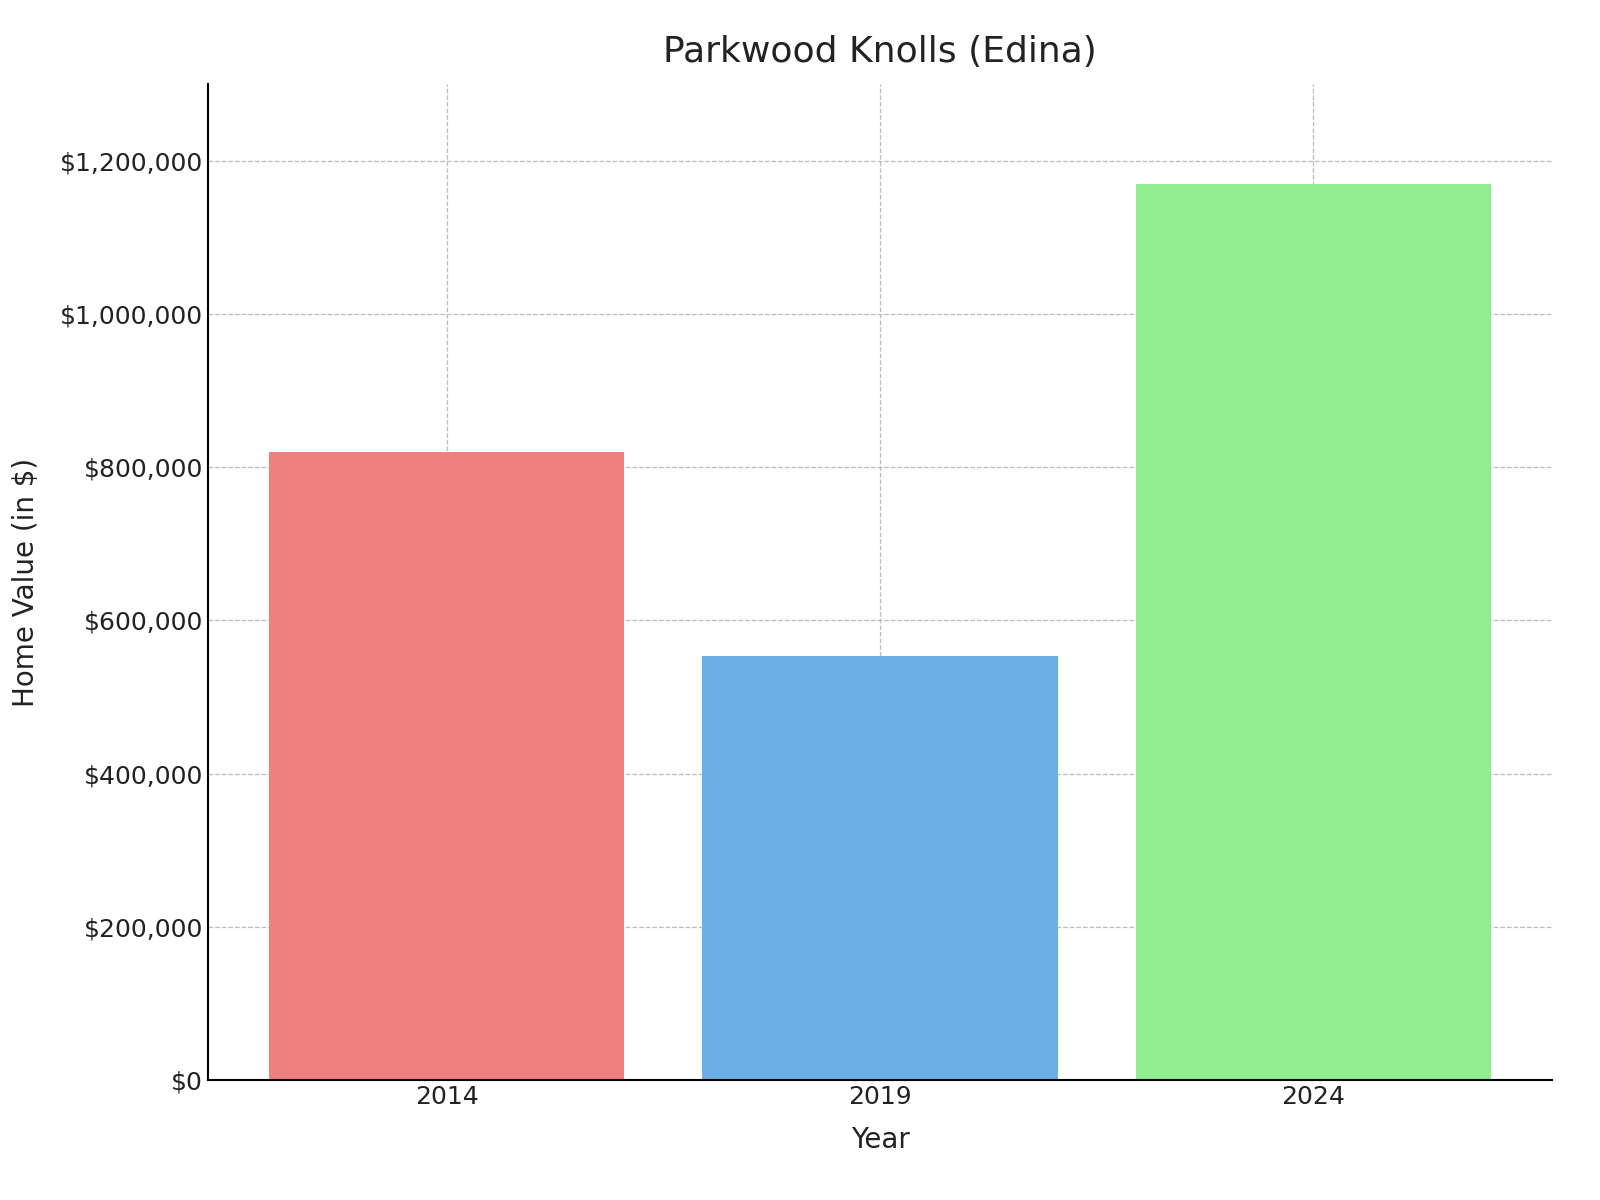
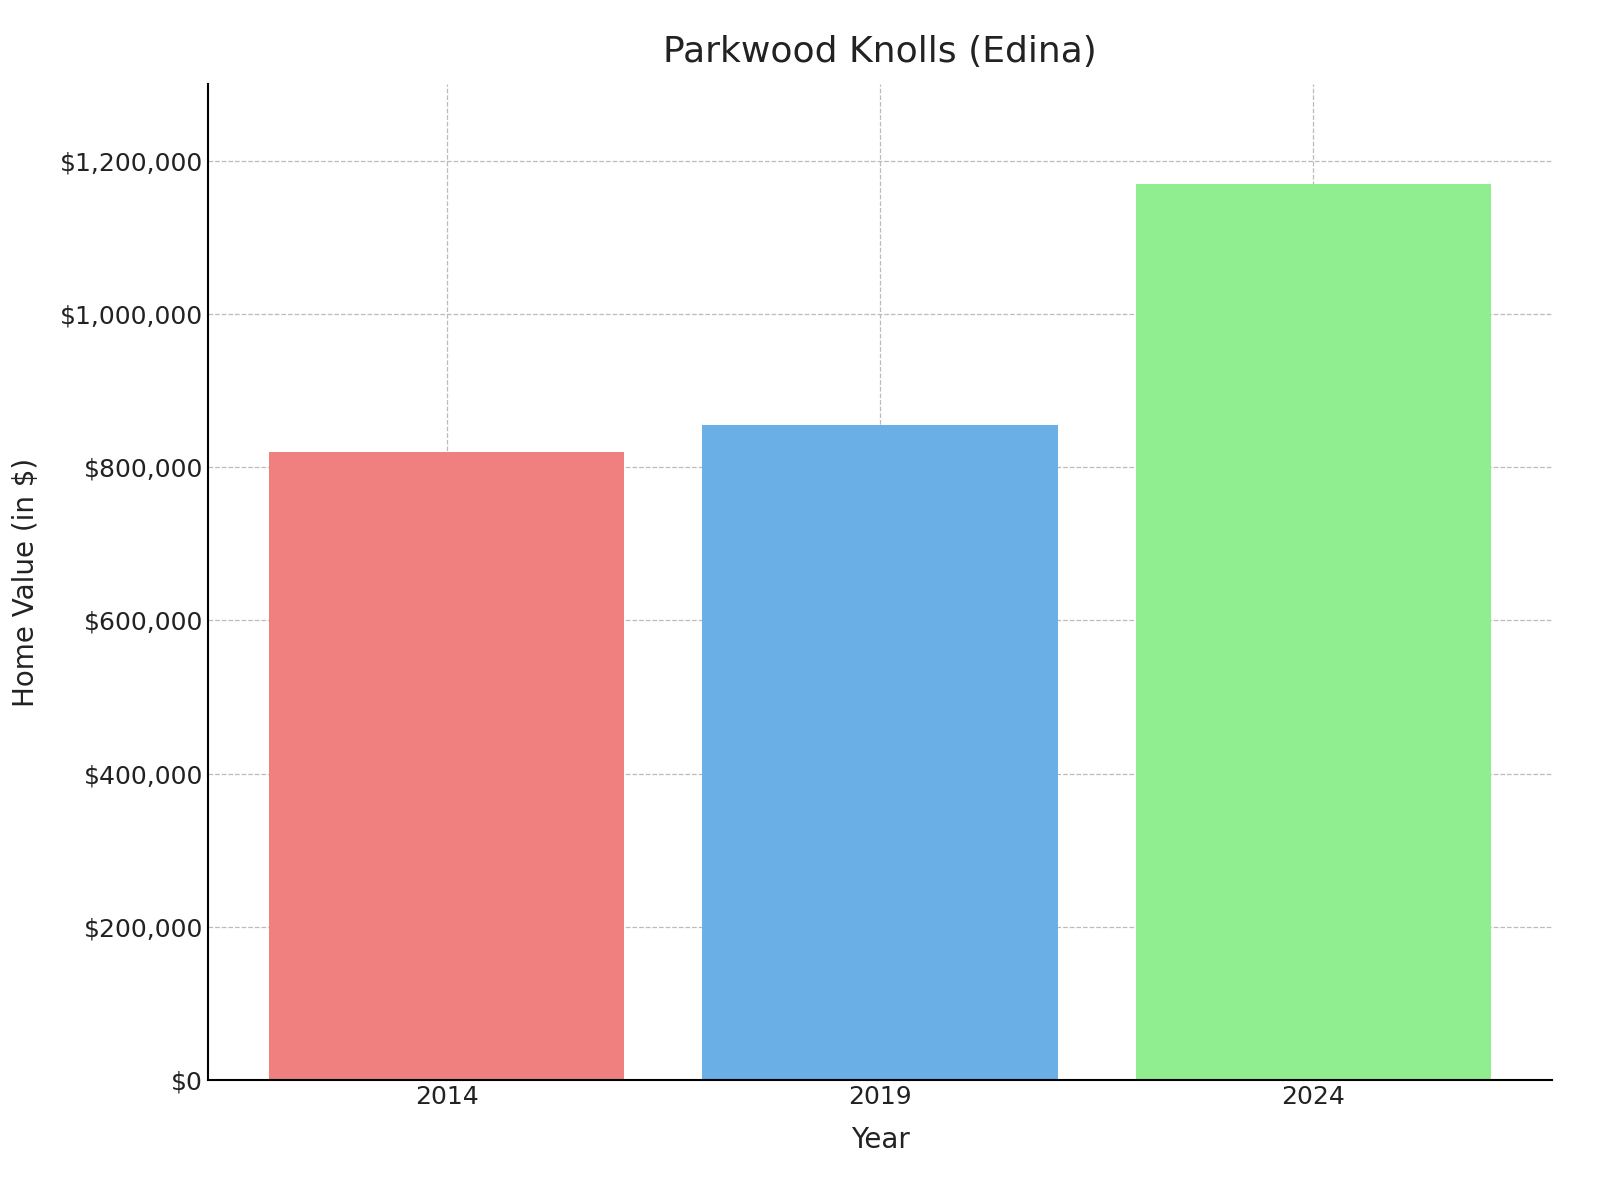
2019: $554,000 -> $855,000
